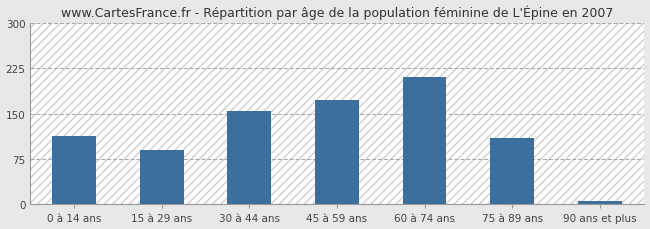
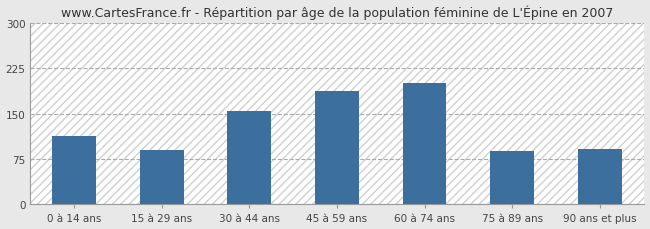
45 à 59 ans: 172 -> 188
60 à 74 ans: 210 -> 200
75 à 89 ans: 110 -> 88
90 ans et plus: 5 -> 92
